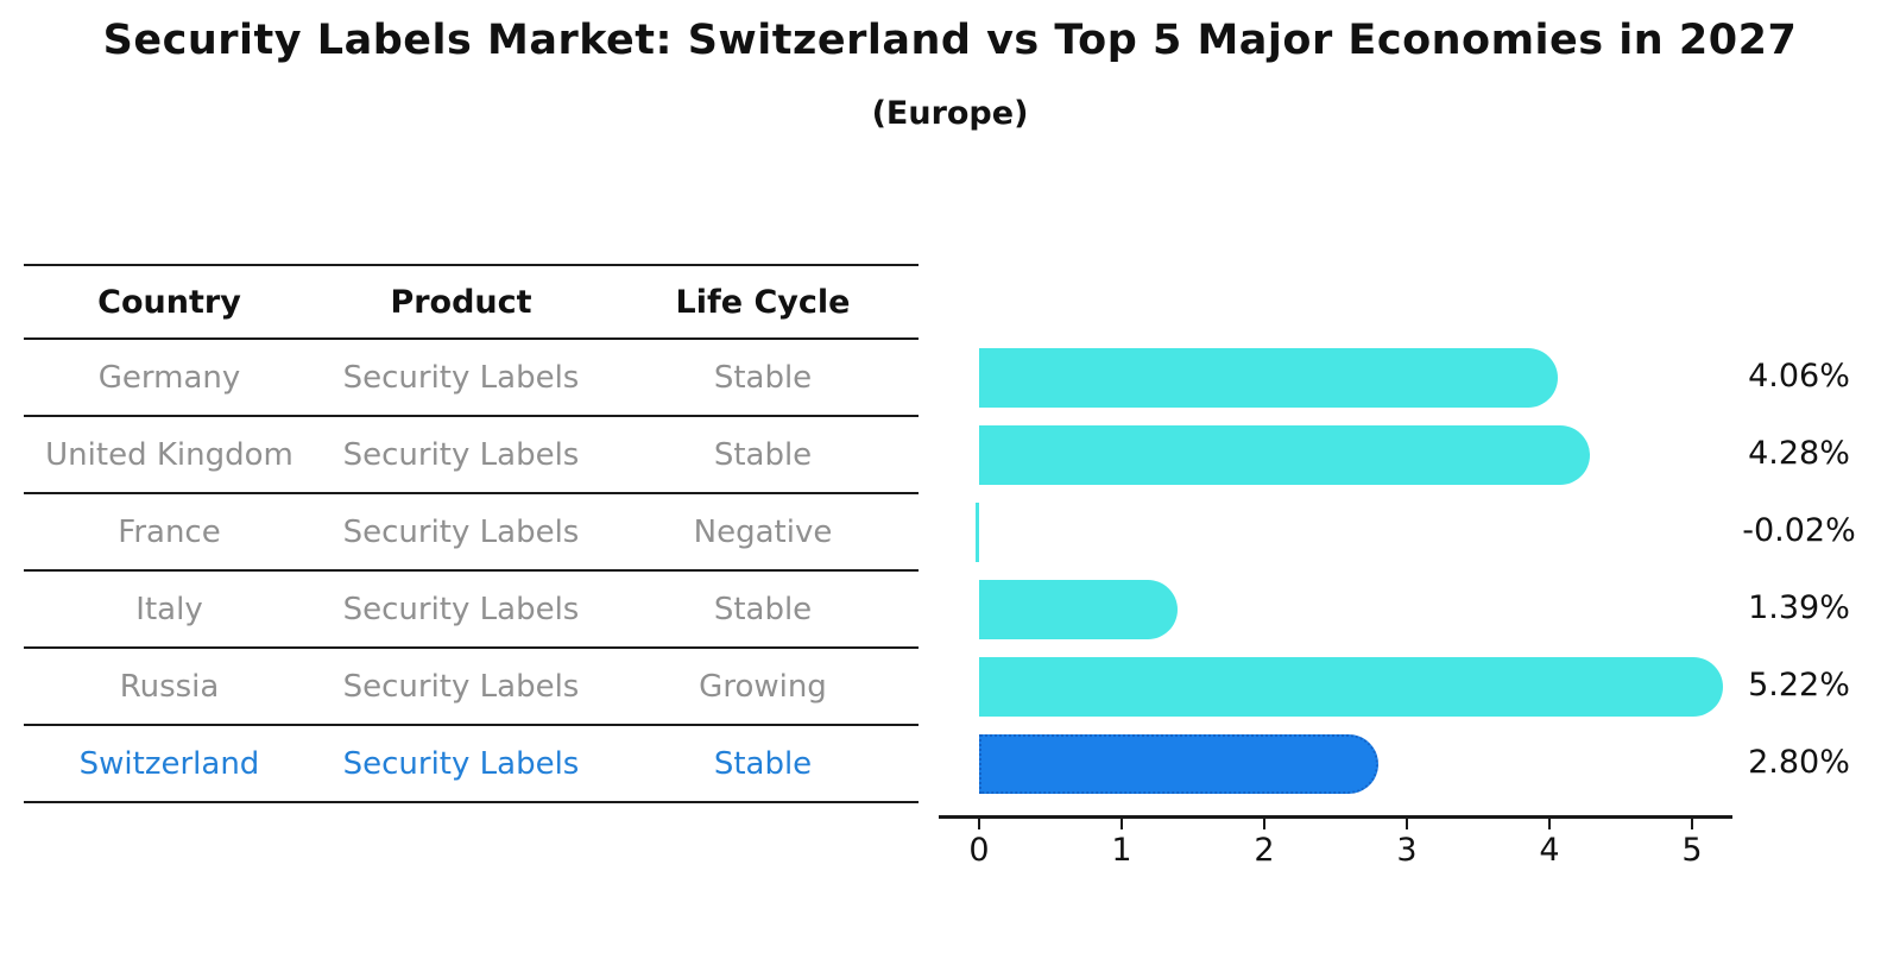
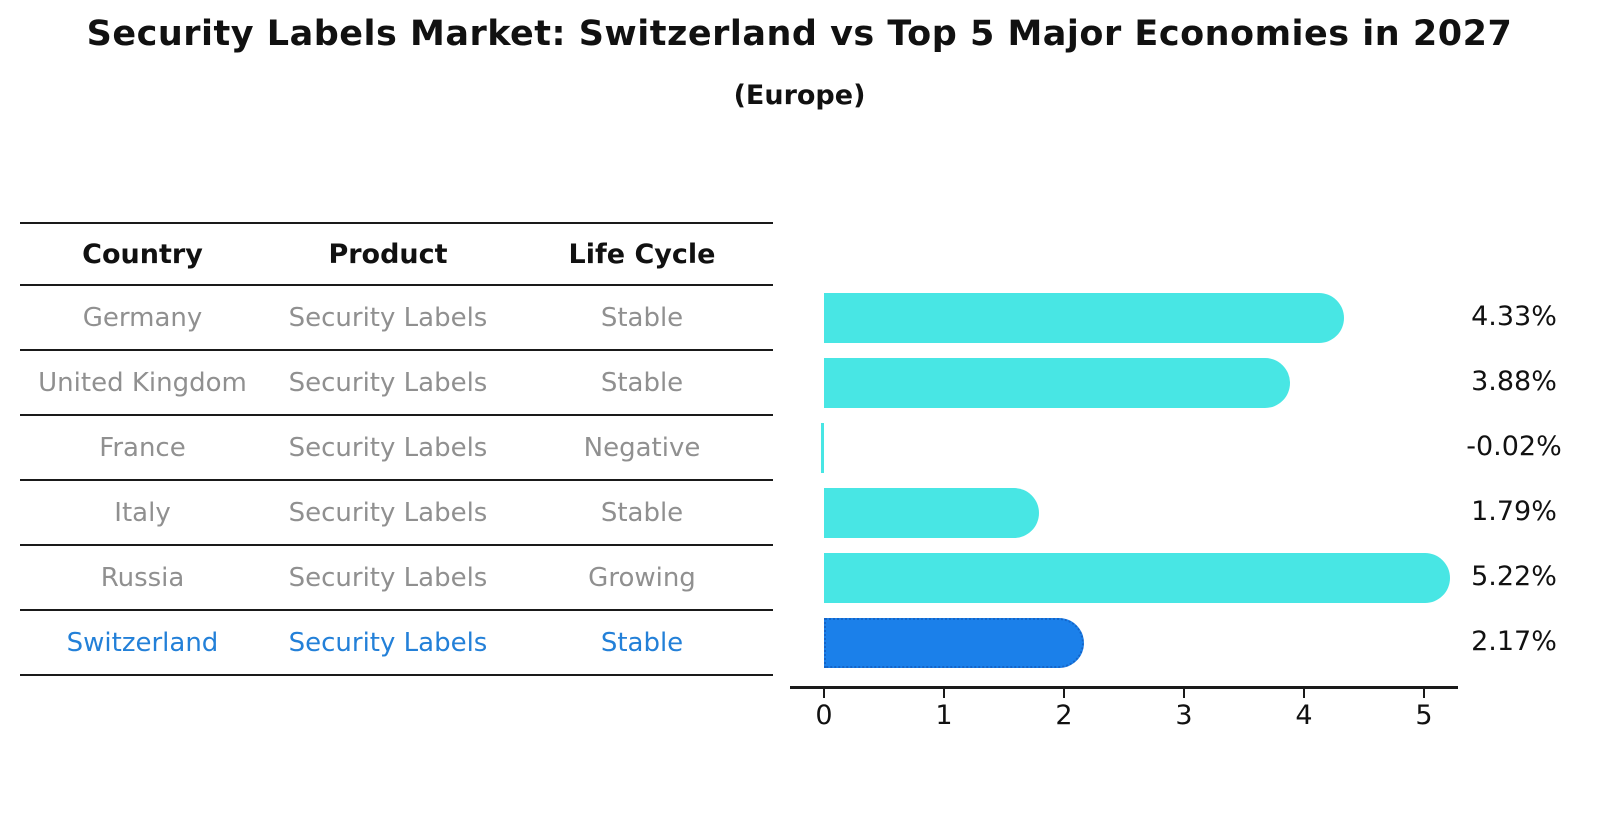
Germany: 4.06% -> 4.33%
United Kingdom: 4.28% -> 3.88%
Italy: 1.39% -> 1.79%
Switzerland: 2.80% -> 2.17%
